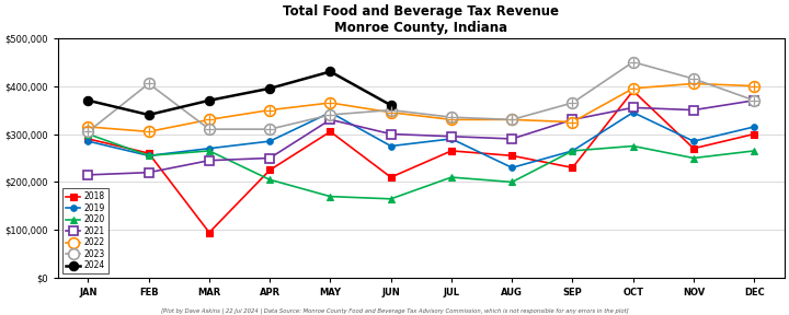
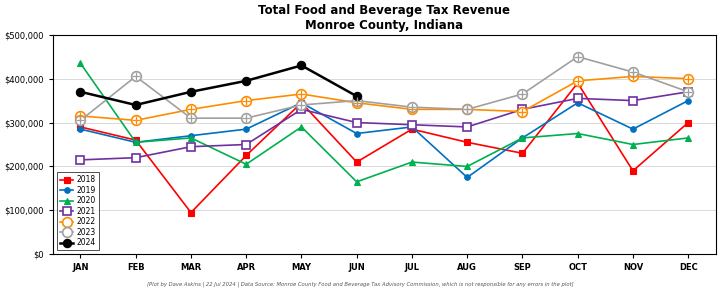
2020/JAN: $300,000 -> $435,000
2018/MAY: $305,000 -> $345,000
2020/MAY: $170,000 -> $290,000
2018/JUL: $265,000 -> $285,000
2019/AUG: $230,000 -> $175,000
2018/NOV: $270,000 -> $190,000
2019/DEC: $315,000 -> $350,000
